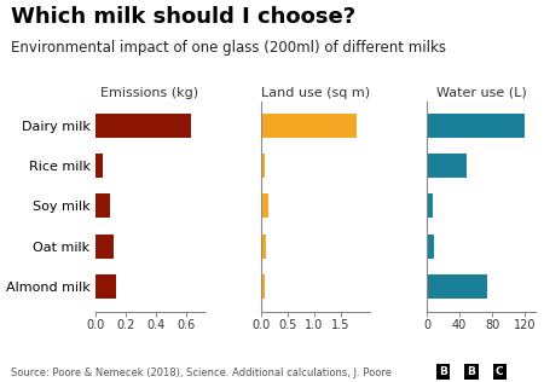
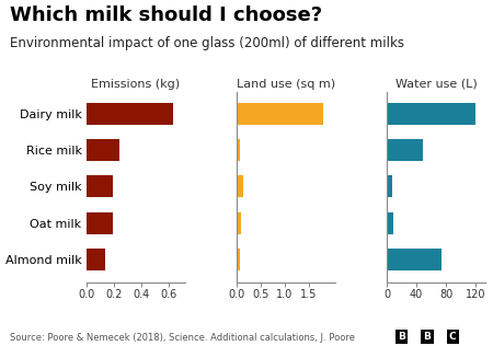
Emissions (kg)/Rice milk: 0.05 -> 0.24
Emissions (kg)/Soy milk: 0.10 -> 0.20
Emissions (kg)/Oat milk: 0.12 -> 0.19
